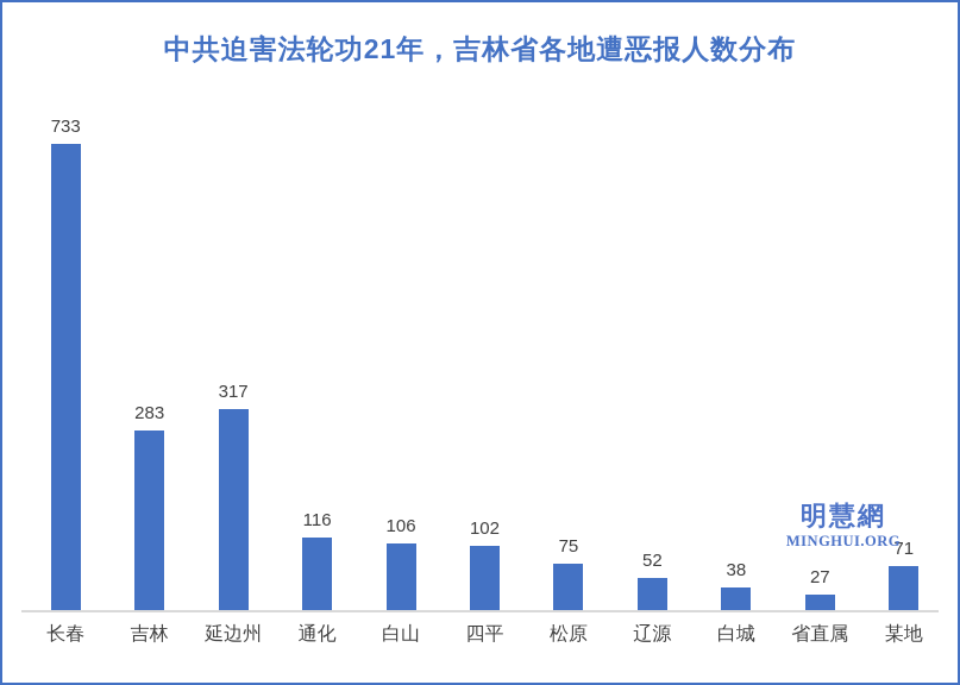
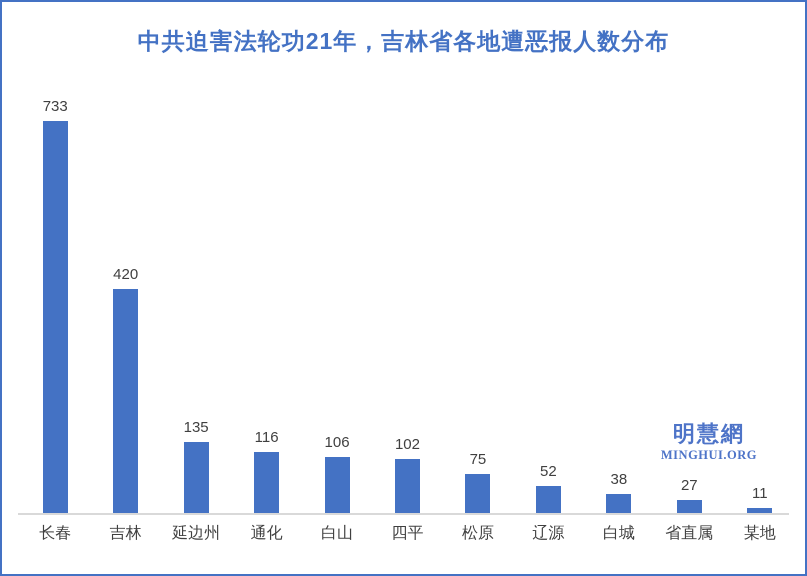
吉林: 283 -> 420
延边州: 317 -> 135
某地: 71 -> 11
